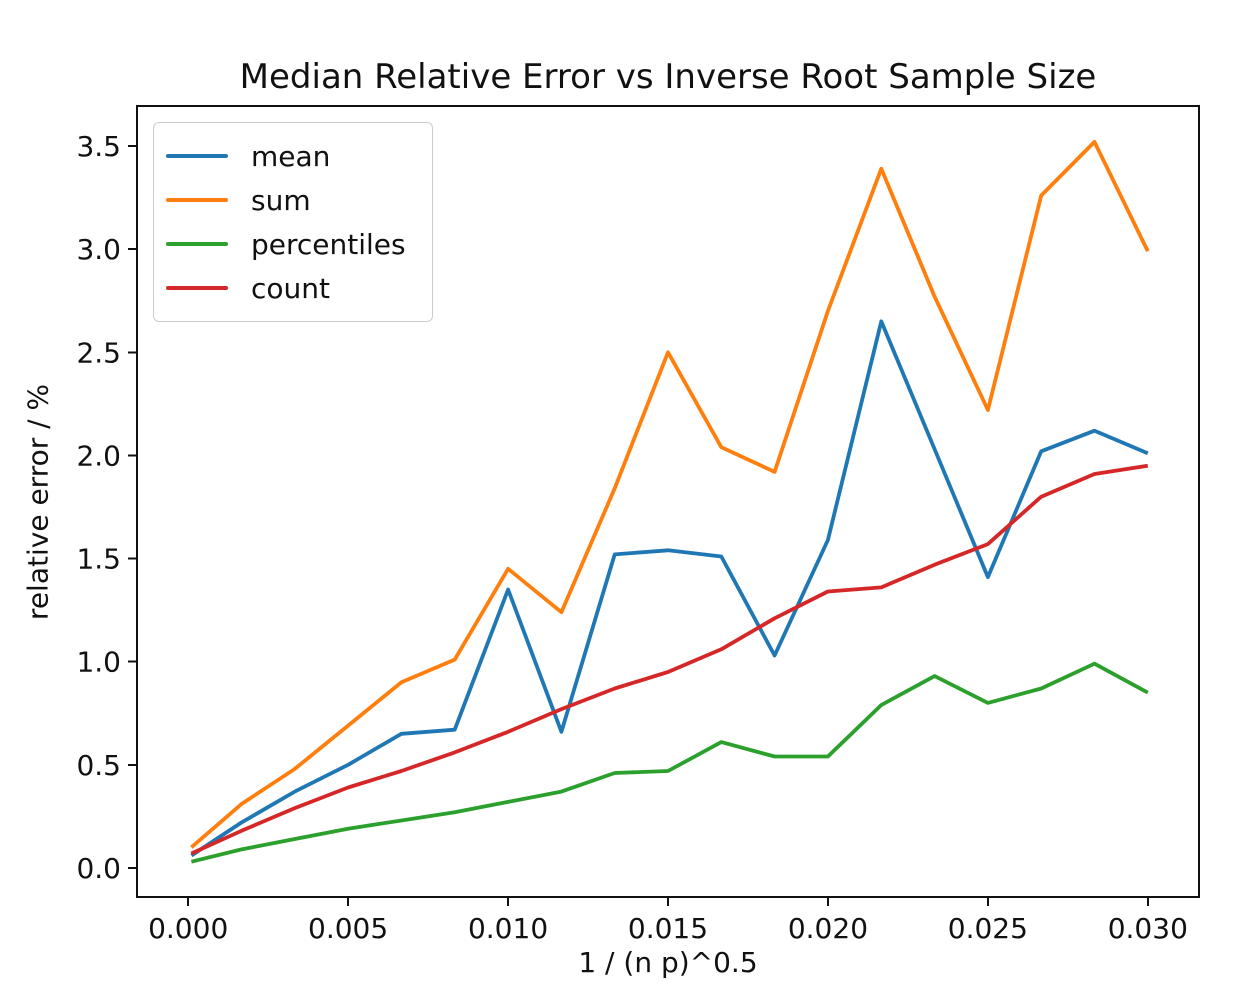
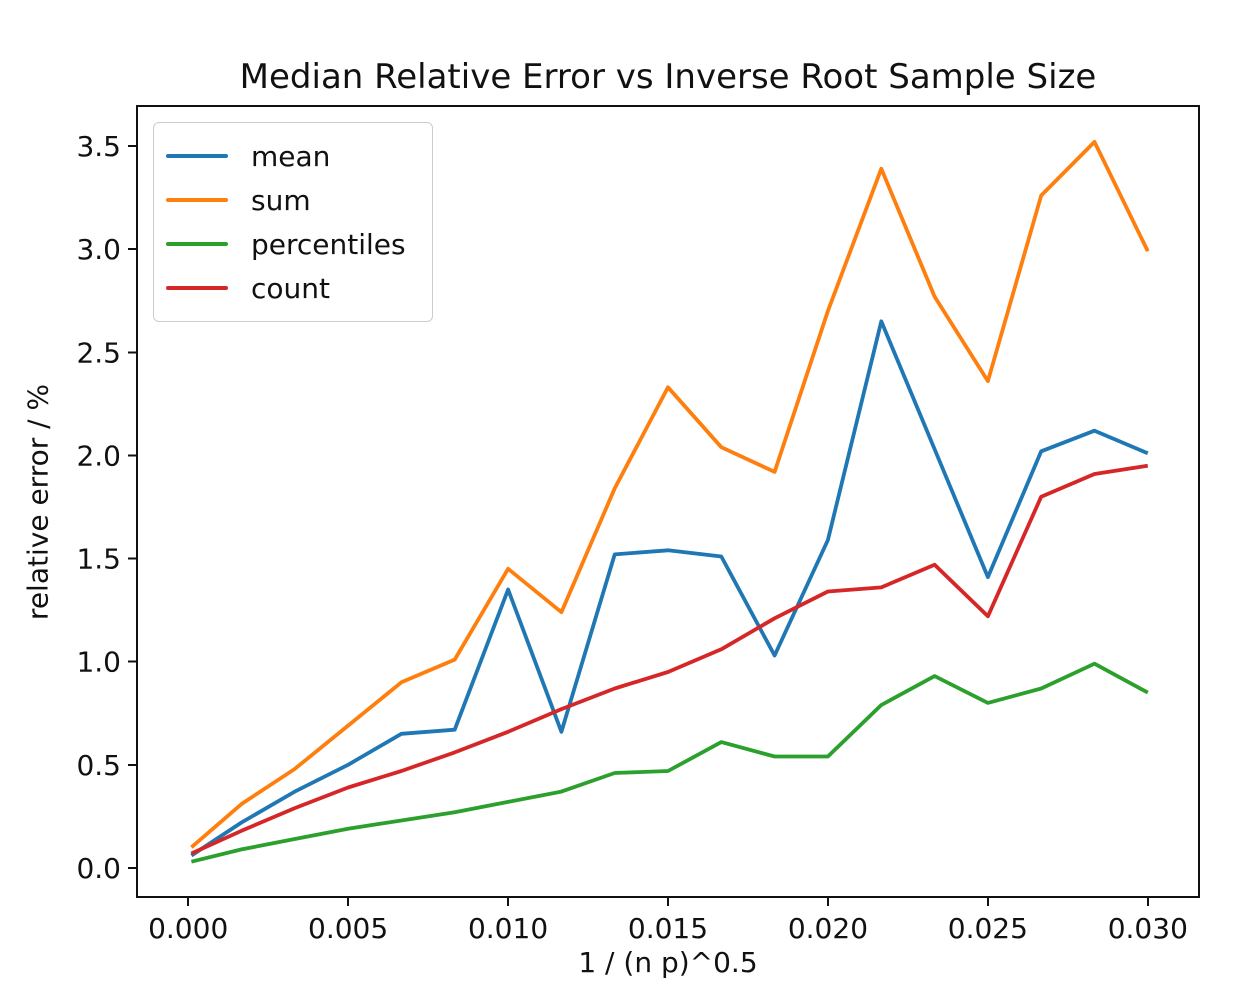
sum/0.015: 2.50 -> 2.33
sum/0.025: 2.22 -> 2.36
count/0.025: 1.57 -> 1.22
